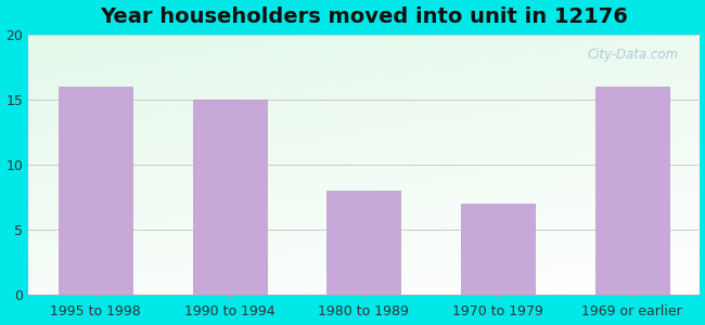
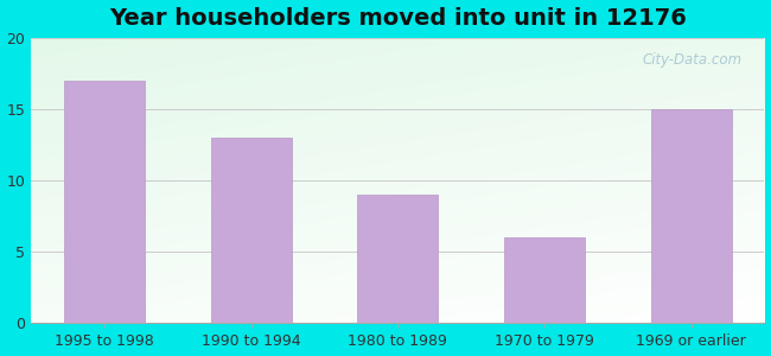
1995 to 1998: 16 -> 17
1990 to 1994: 15 -> 13
1980 to 1989: 8 -> 9
1970 to 1979: 7 -> 6
1969 or earlier: 16 -> 15
